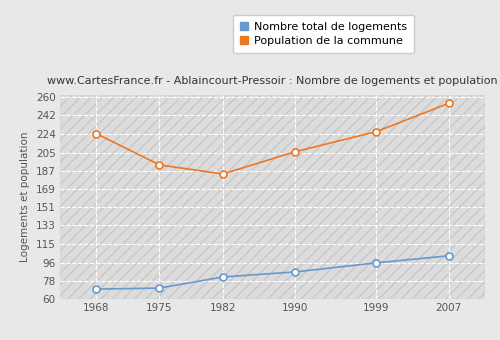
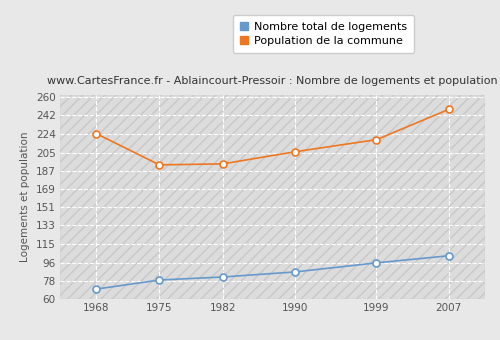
Nombre total de logements/1975: 71 -> 79
Population de la commune/1982: 184 -> 194
Population de la commune/1999: 226 -> 218
Population de la commune/2007: 254 -> 248
